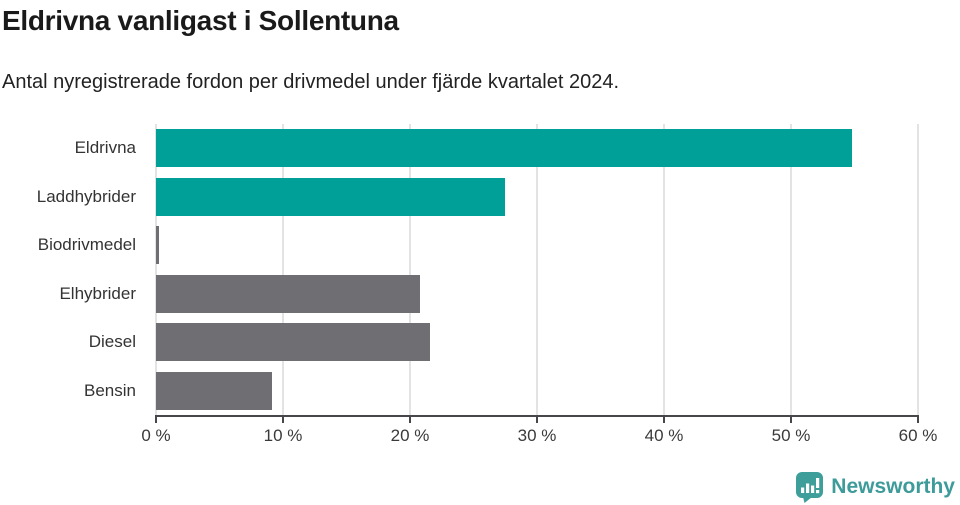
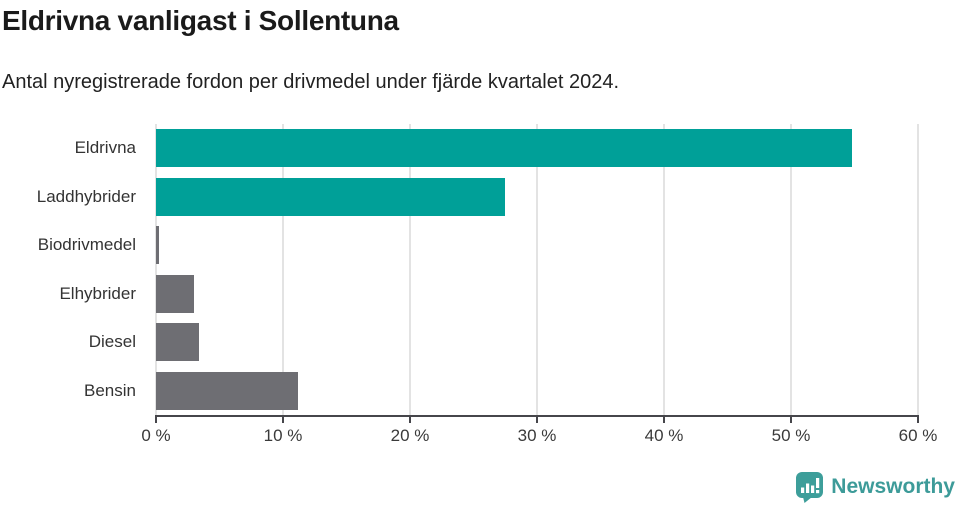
Elhybrider: 20.8% -> 3.0%
Diesel: 21.6% -> 3.4%
Bensin: 9.1% -> 11.2%
